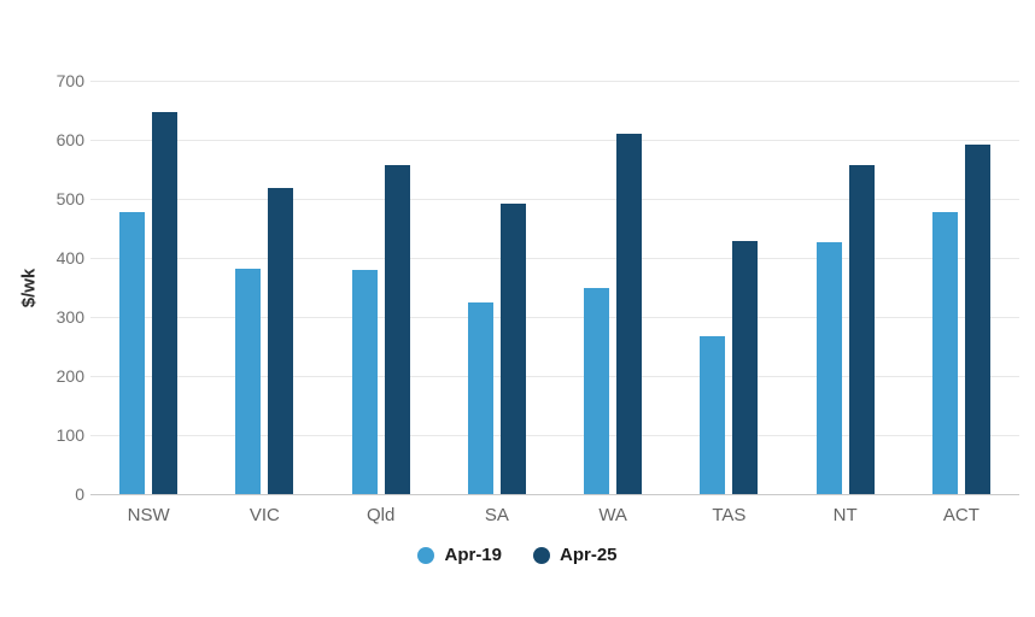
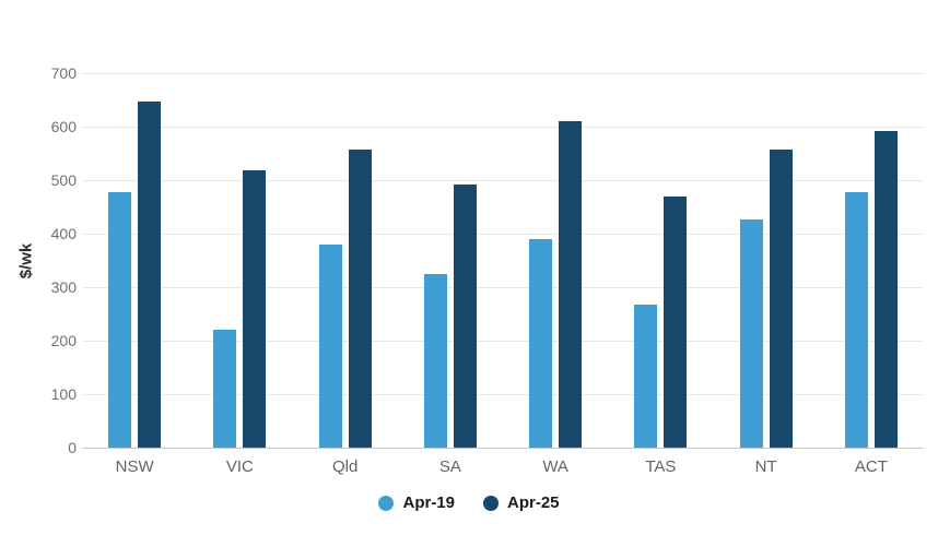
Apr-19/VIC: 380 -> 220
Apr-19/WA: 350 -> 390
Apr-25/TAS: 430 -> 470
